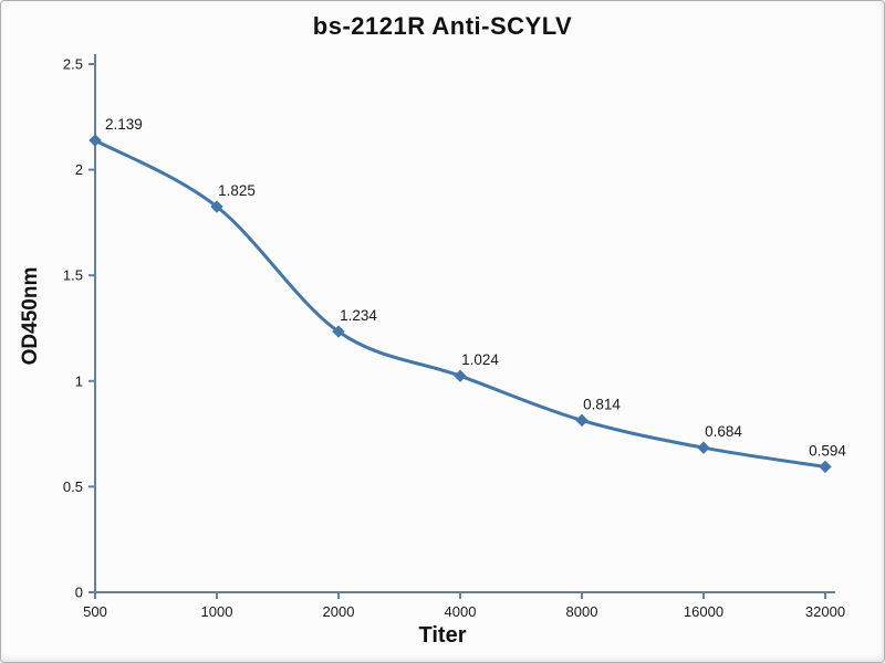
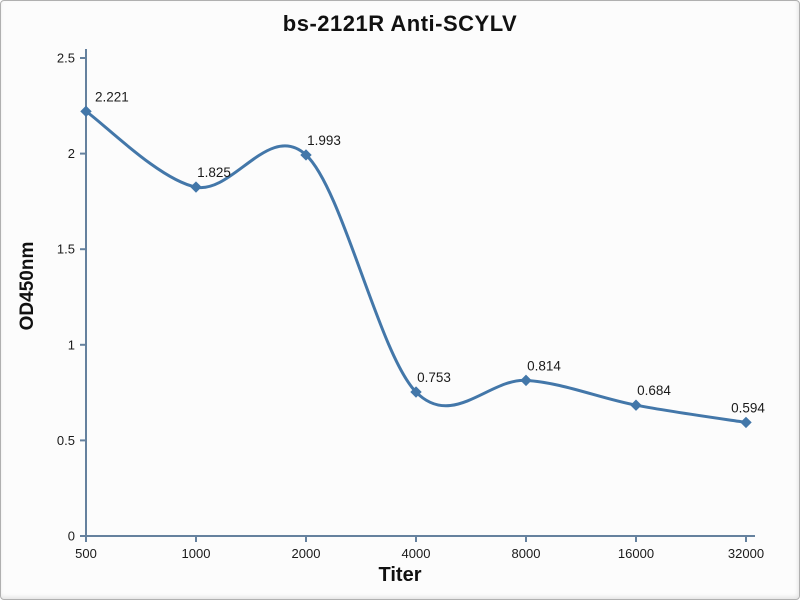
500: 2.139 -> 2.221
2000: 1.234 -> 1.993
4000: 1.024 -> 0.753
